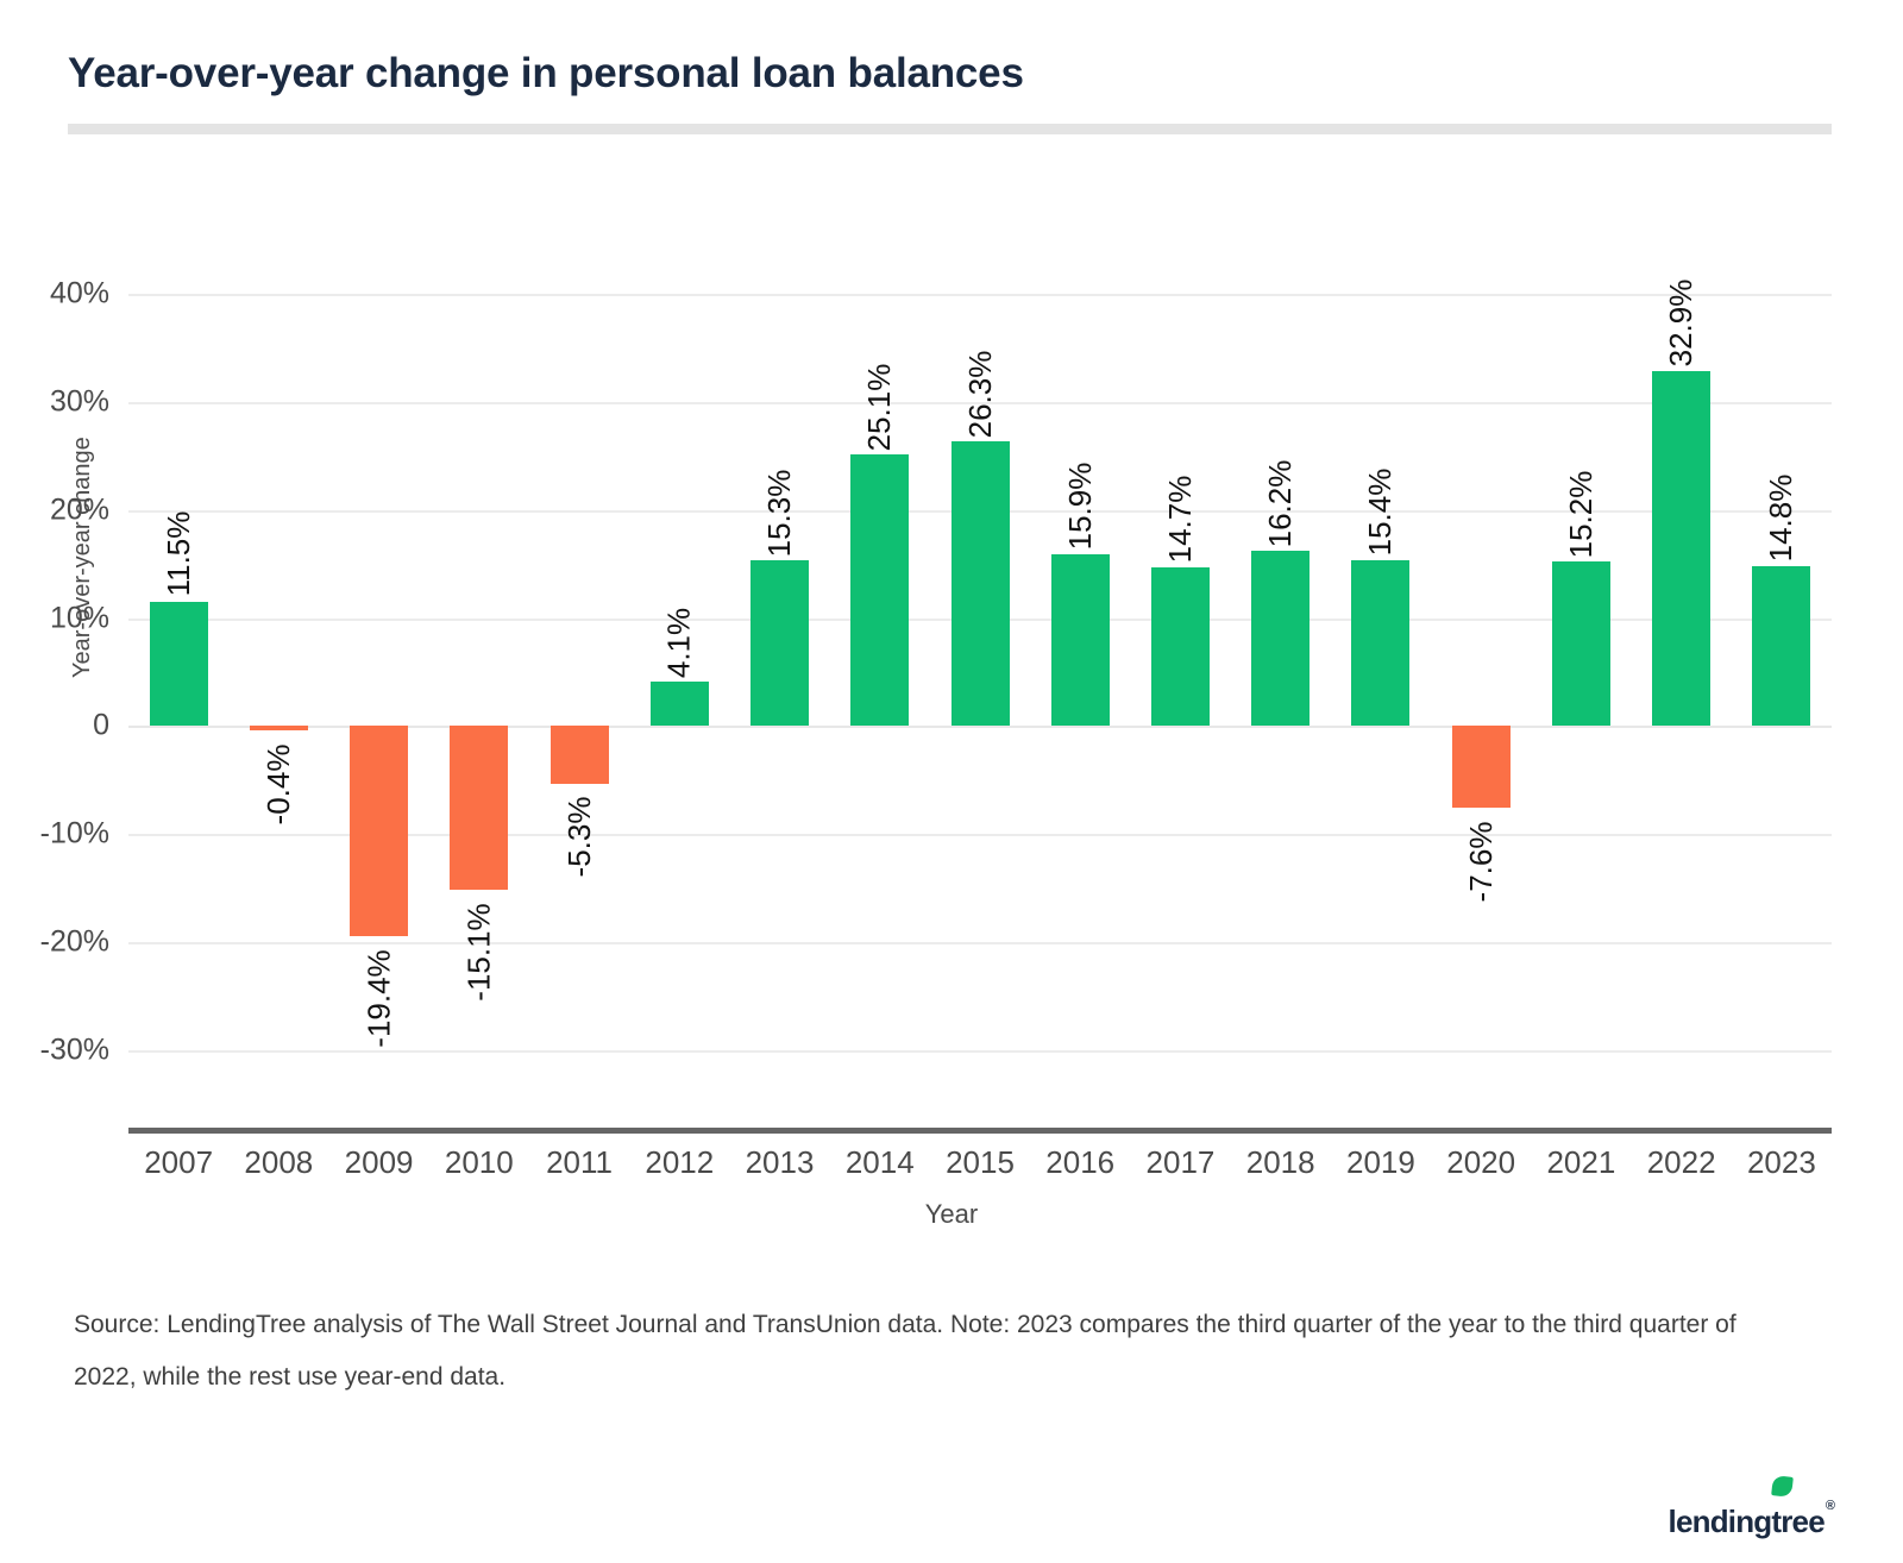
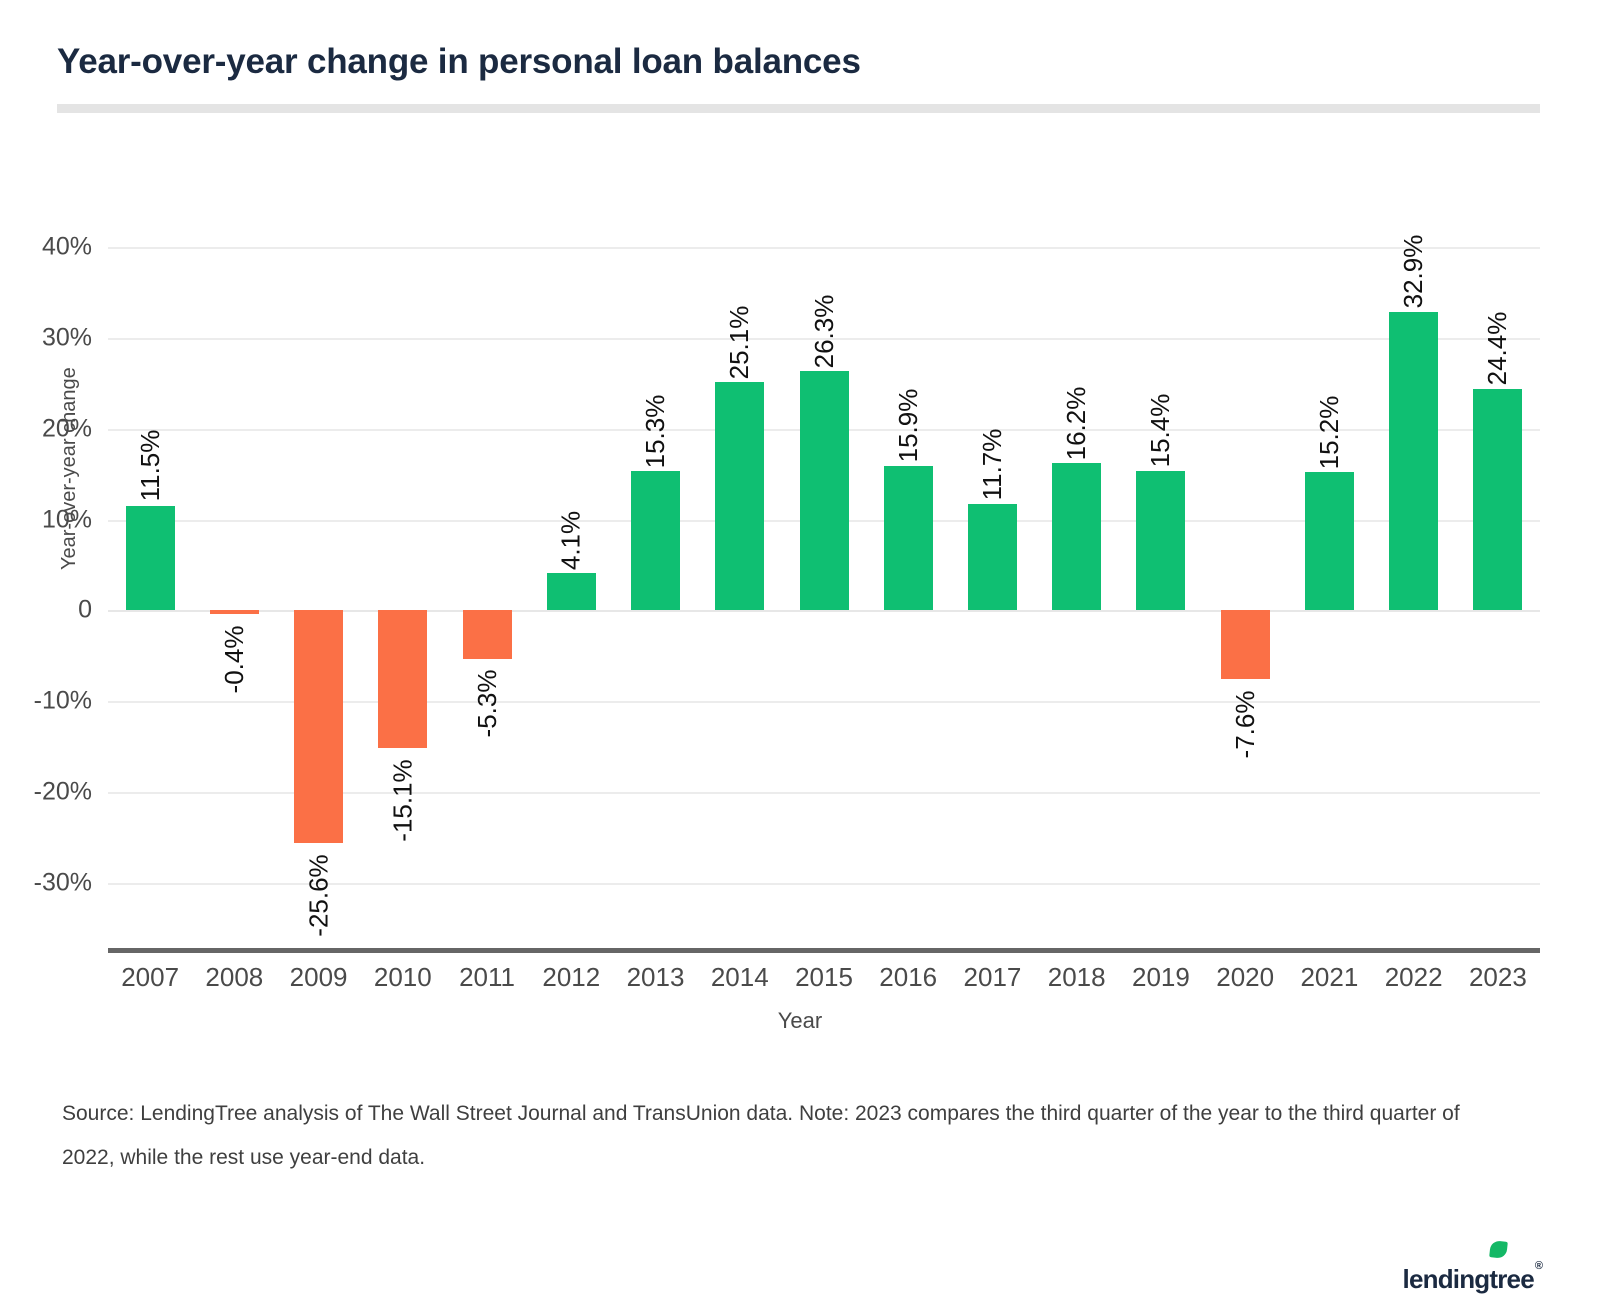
2009: -19.4% -> -25.6%
2017: 14.7% -> 11.7%
2023: 14.8% -> 24.4%
